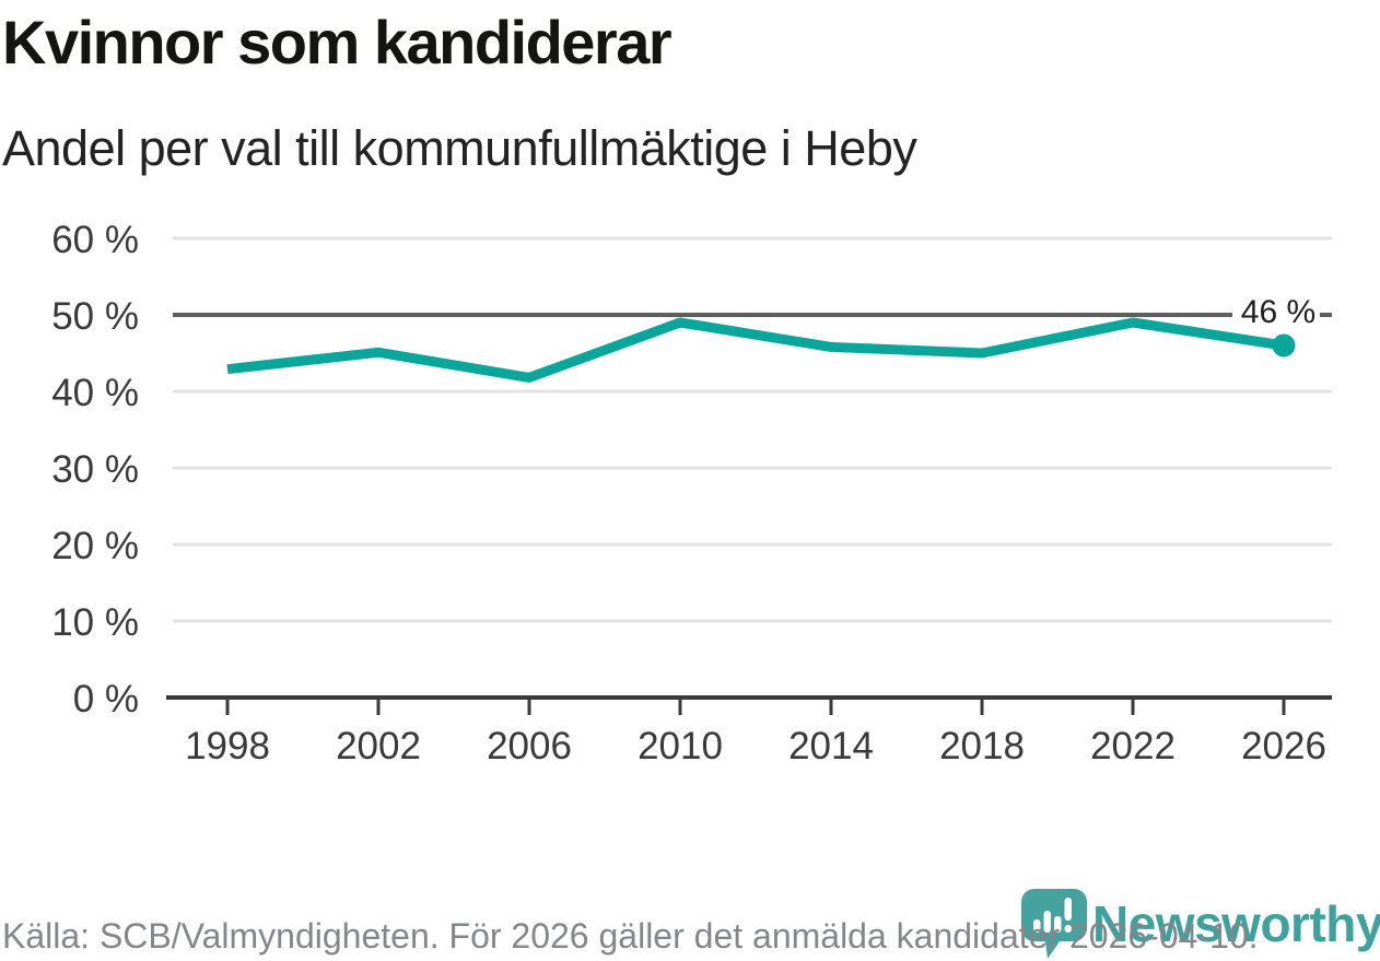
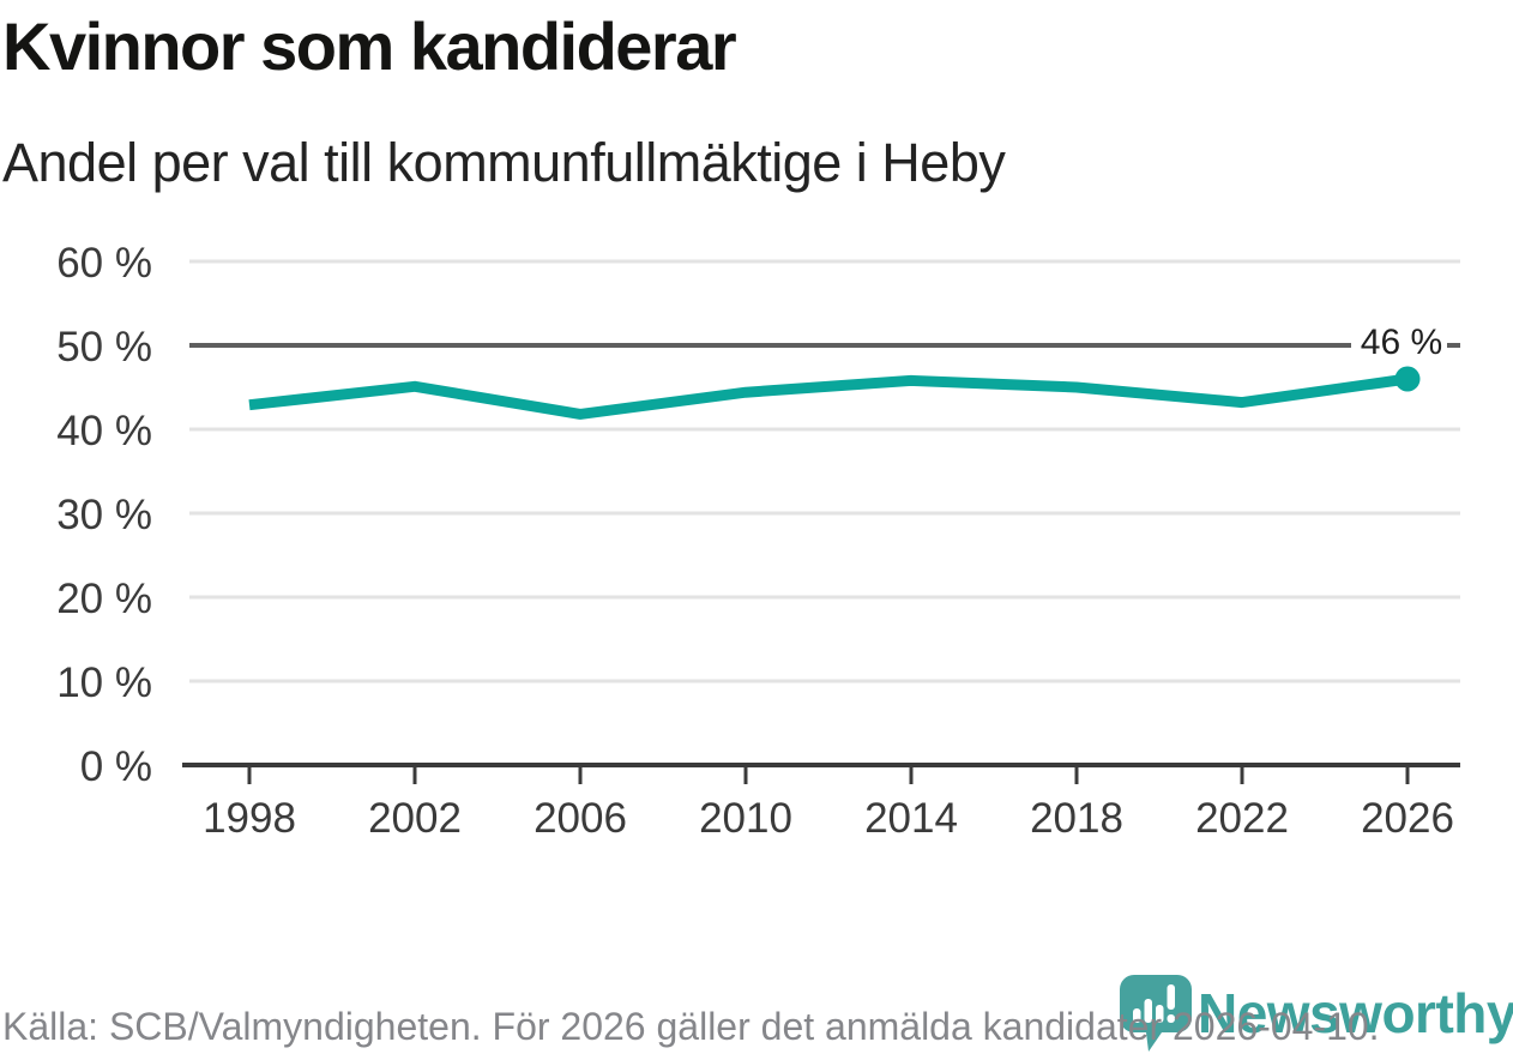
2010: 49% -> 44%
2022: 49% -> 43%
